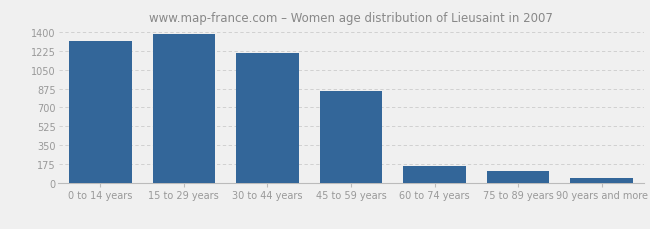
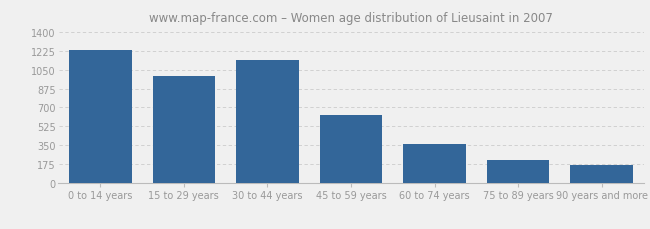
0 to 14 years: 1320 -> 1230
15 to 29 years: 1380 -> 990
30 to 44 years: 1200 -> 1140
45 to 59 years: 860 -> 630
60 to 74 years: 160 -> 360
75 to 89 years: 120 -> 210
90 years and more: 40 -> 170
